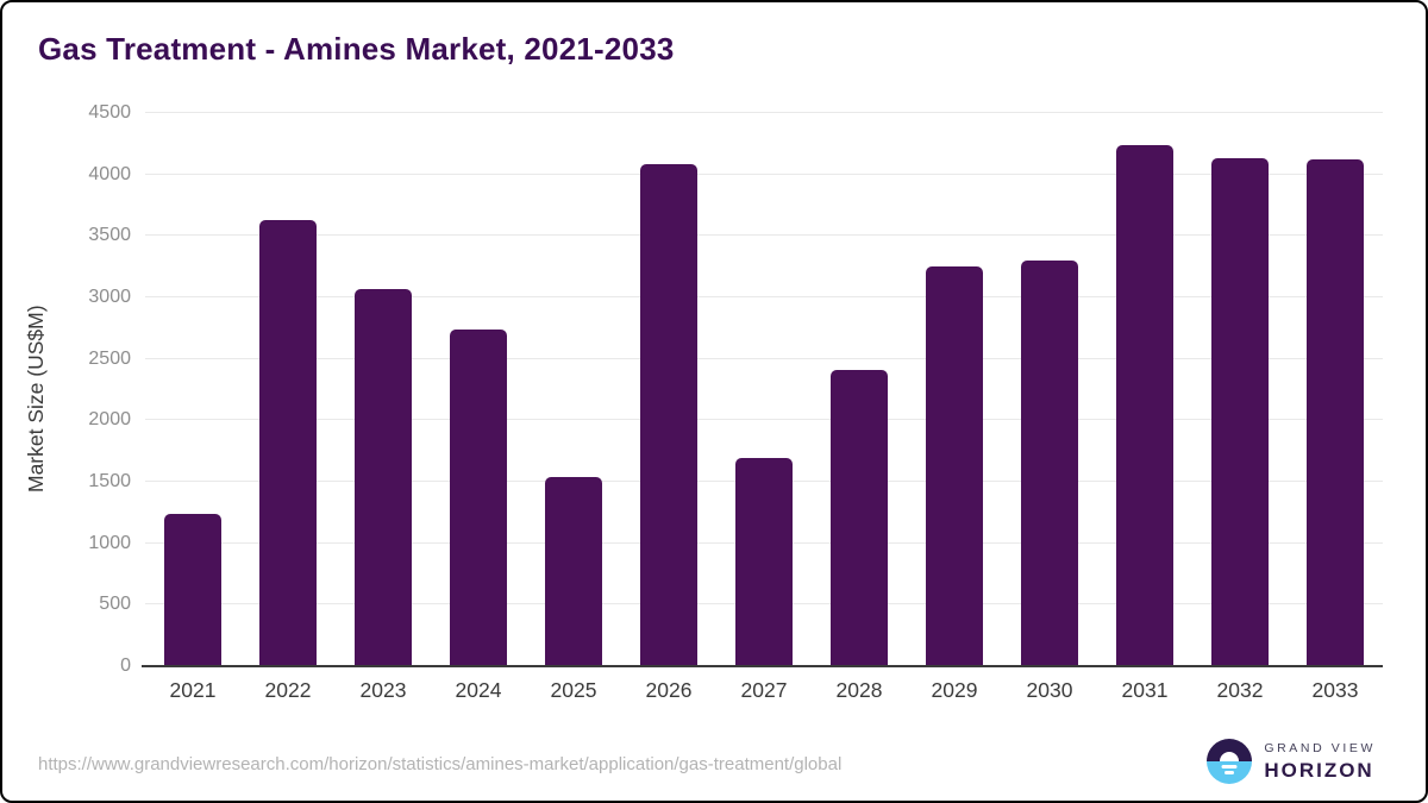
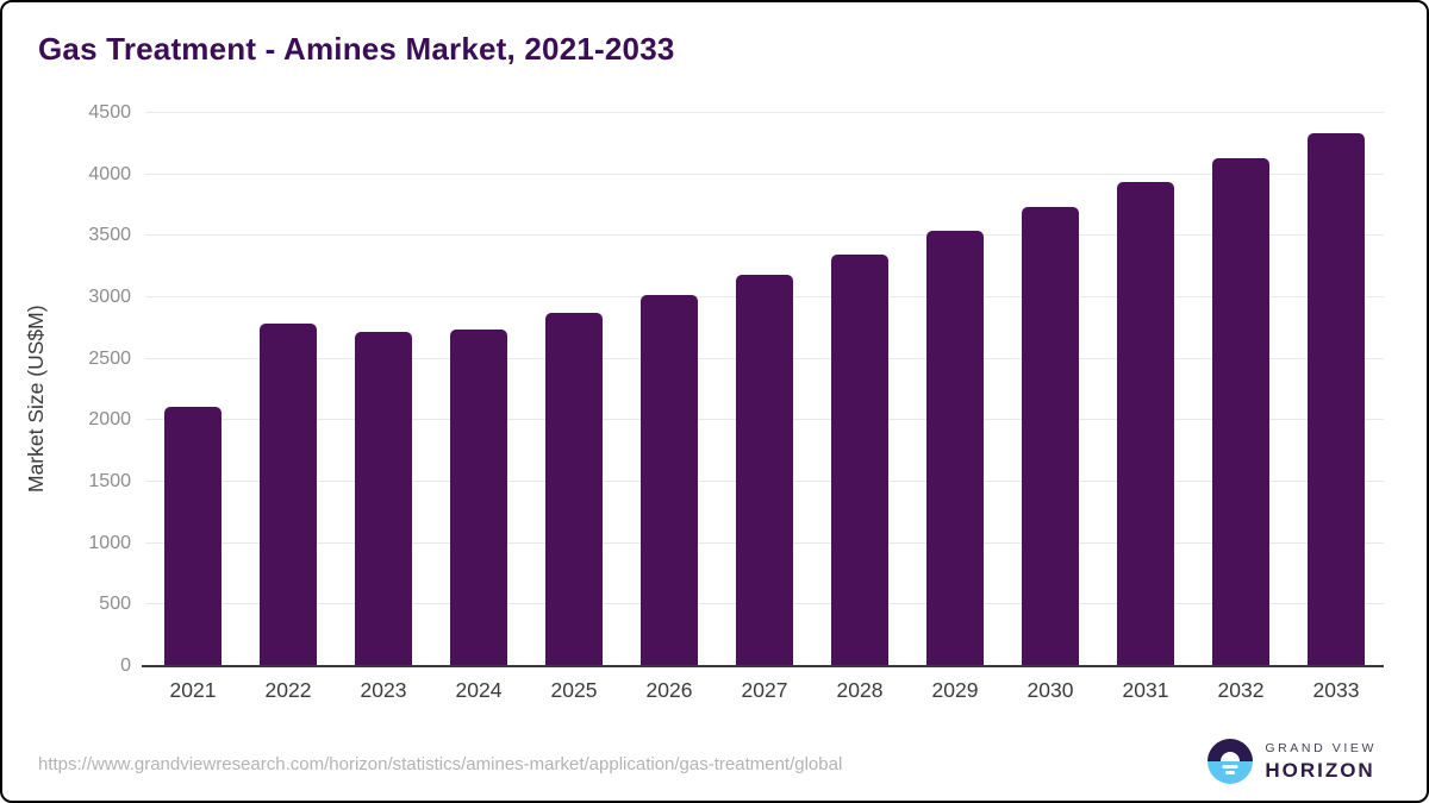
2021: 1230 -> 2100
2022: 3620 -> 2780
2023: 3060 -> 2710
2025: 1530 -> 2860
2026: 4070 -> 3010
2027: 1680 -> 3170
2028: 2400 -> 3340
2029: 3240 -> 3530
2030: 3290 -> 3730
2031: 4230 -> 3930
2033: 4110 -> 4330
